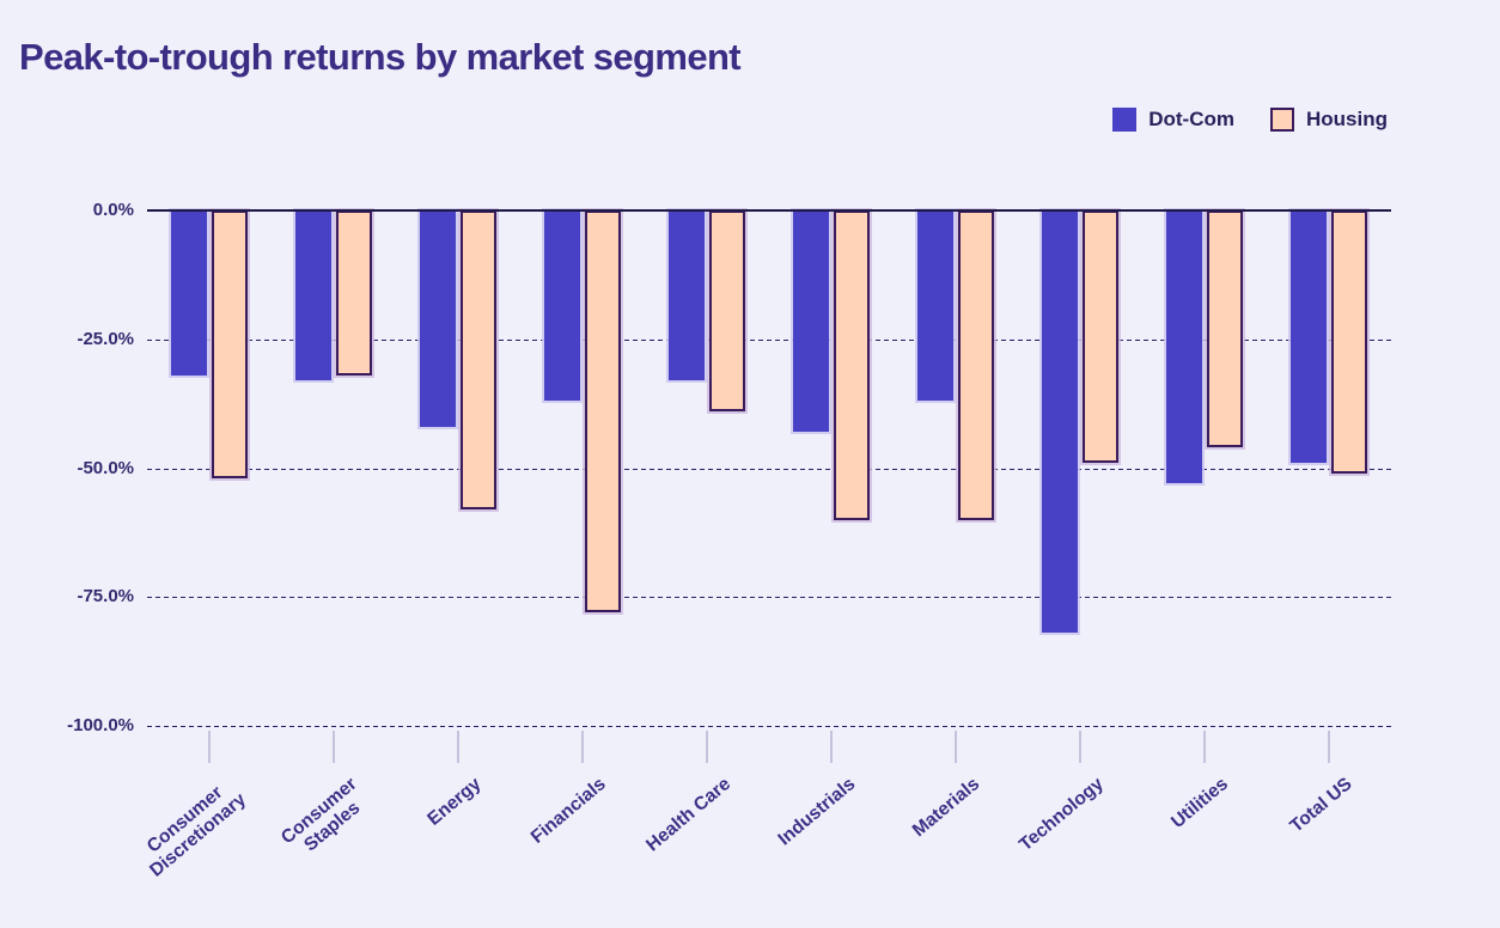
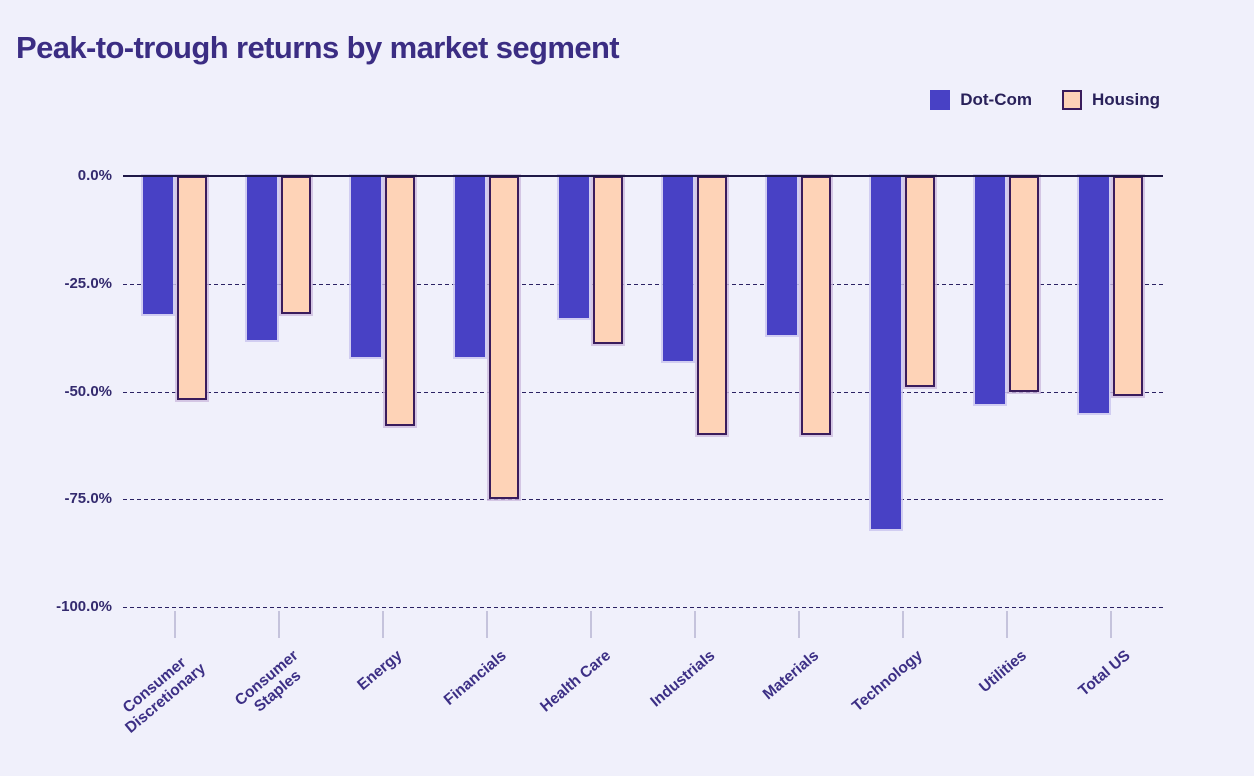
Dot-Com/Consumer Staples: -33% -> -38%
Dot-Com/Financials: -37% -> -42%
Housing/Financials: -78% -> -75%
Housing/Utilities: -46% -> -50%
Dot-Com/Total US: -49% -> -55%
